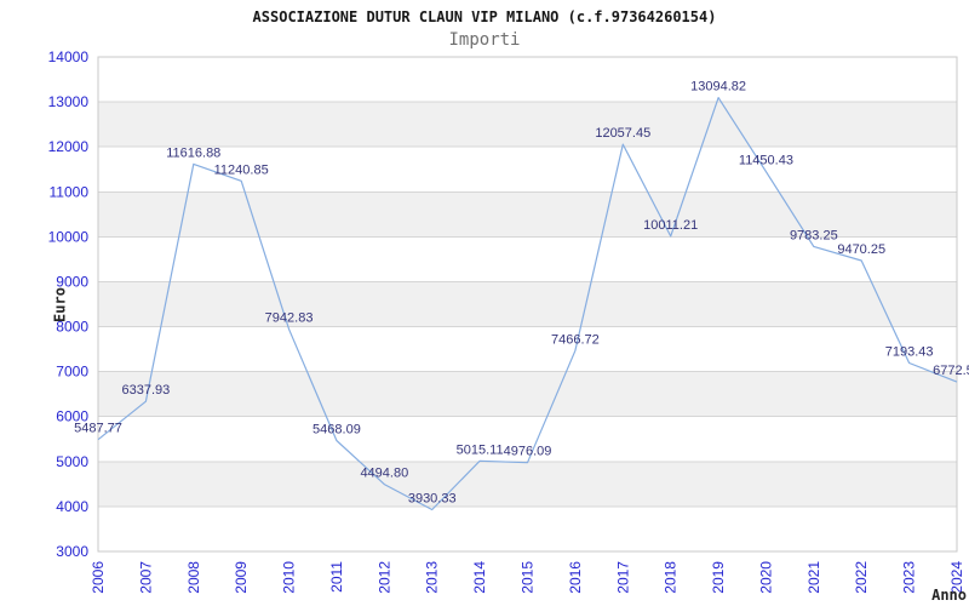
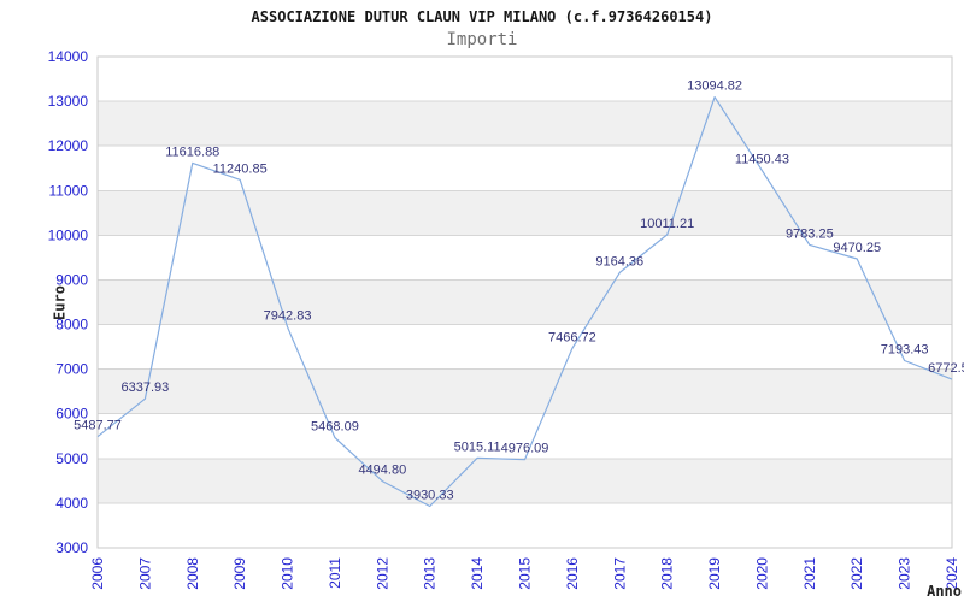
2017: 12057.45 -> 9164.36
